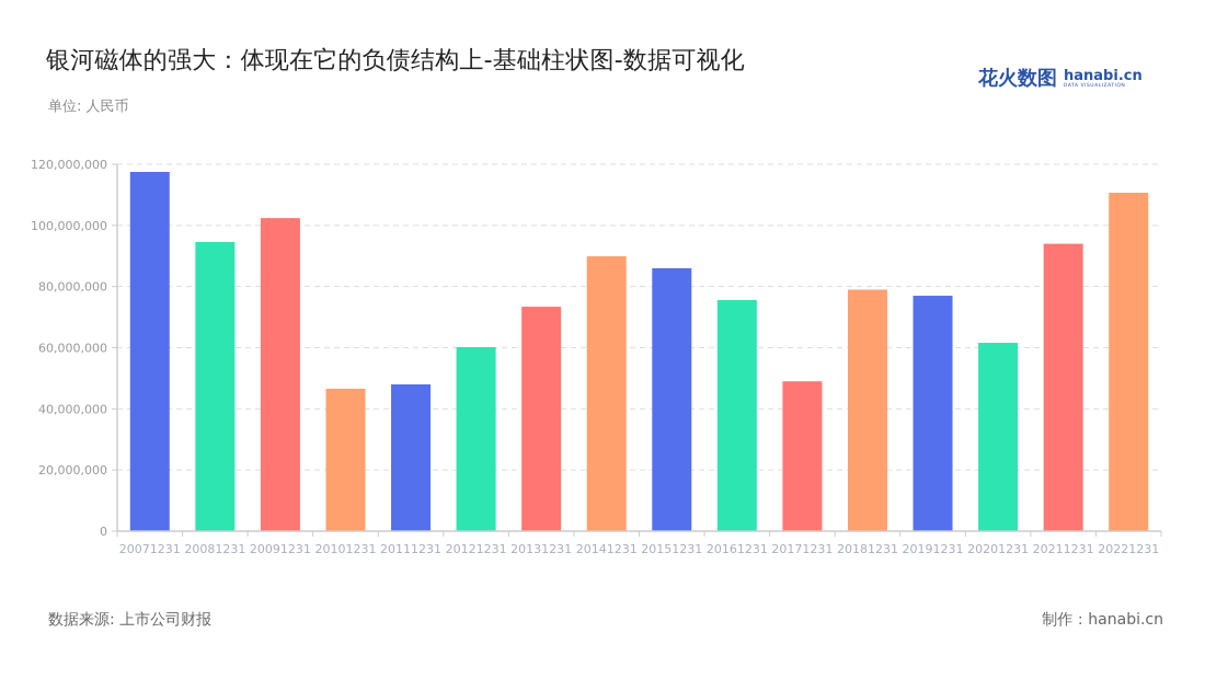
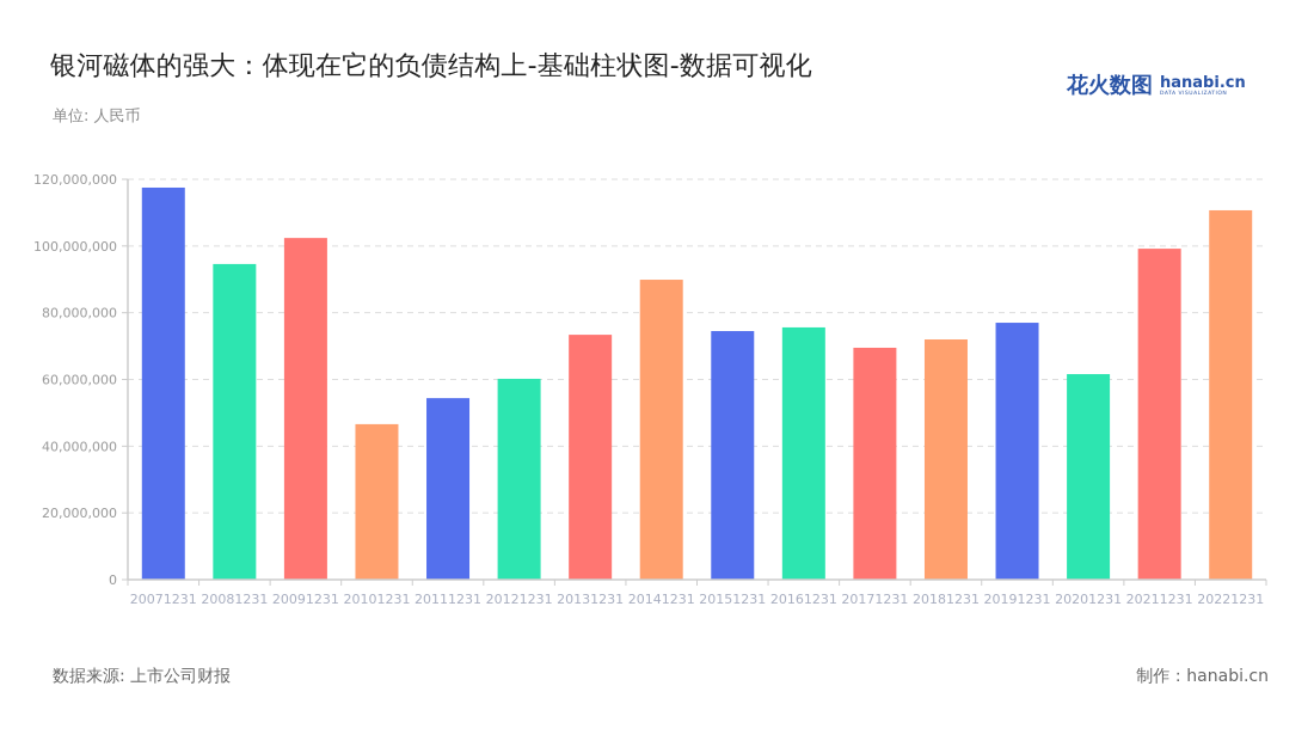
20111231: 48000000 -> 54000000
20151231: 86000000 -> 74000000
20171231: 49000000 -> 70000000
20181231: 79000000 -> 72000000
20211231: 94000000 -> 99000000
